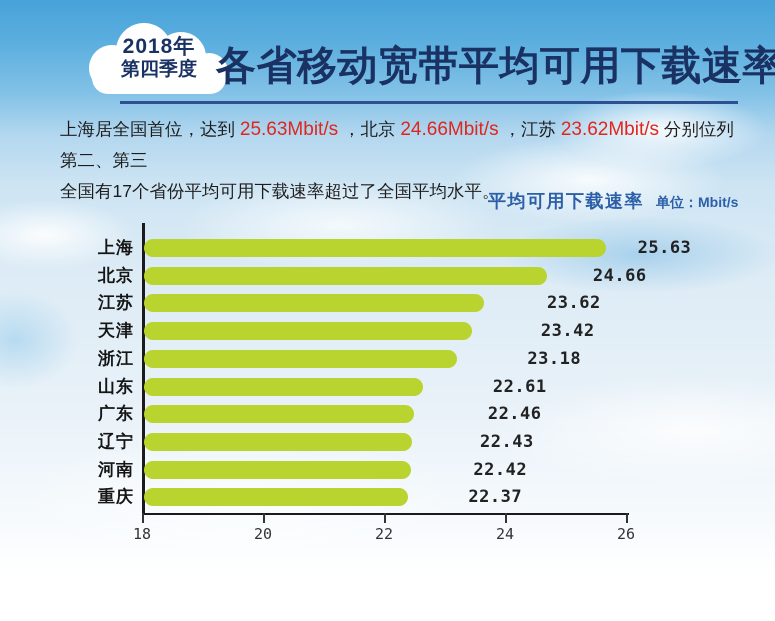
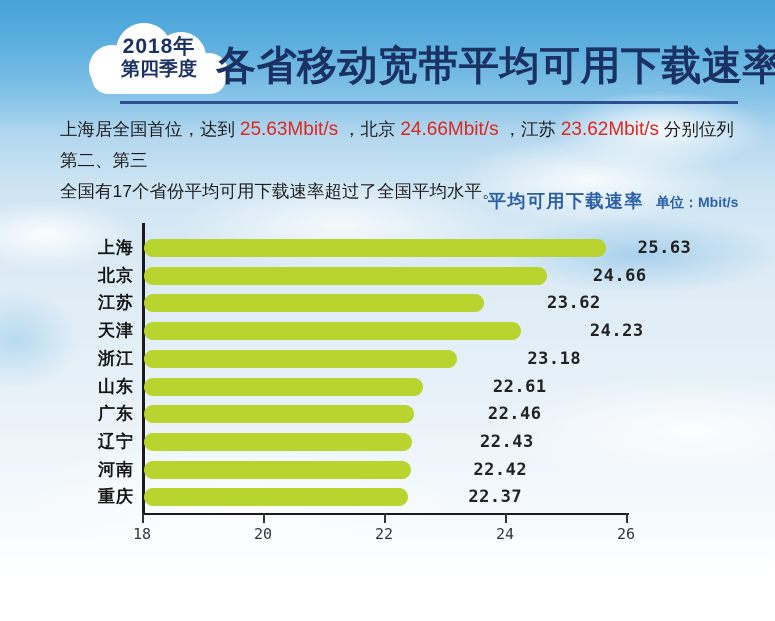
天津: 23.42 -> 24.23
